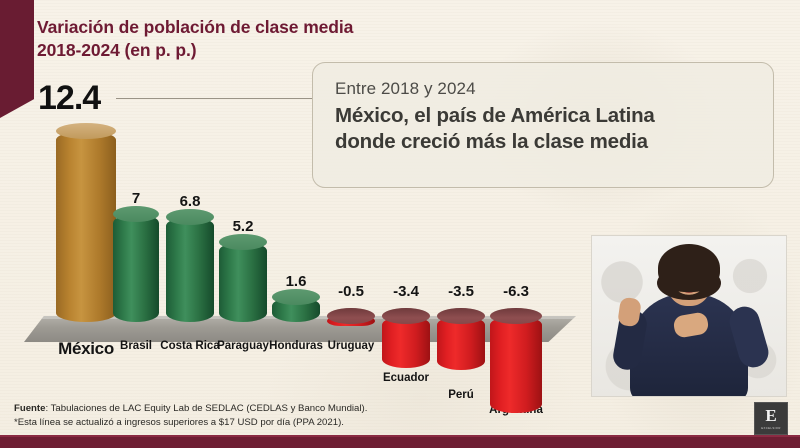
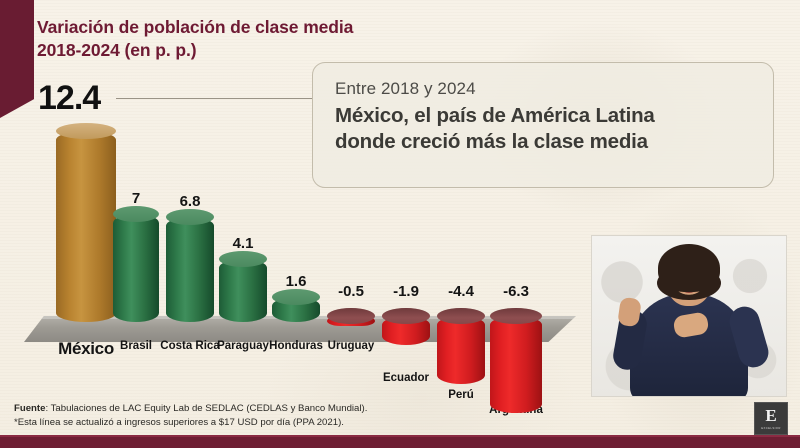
Paraguay: 5.2 -> 4.1
Ecuador: -3.4 -> -1.9
Perú: -3.5 -> -4.4
